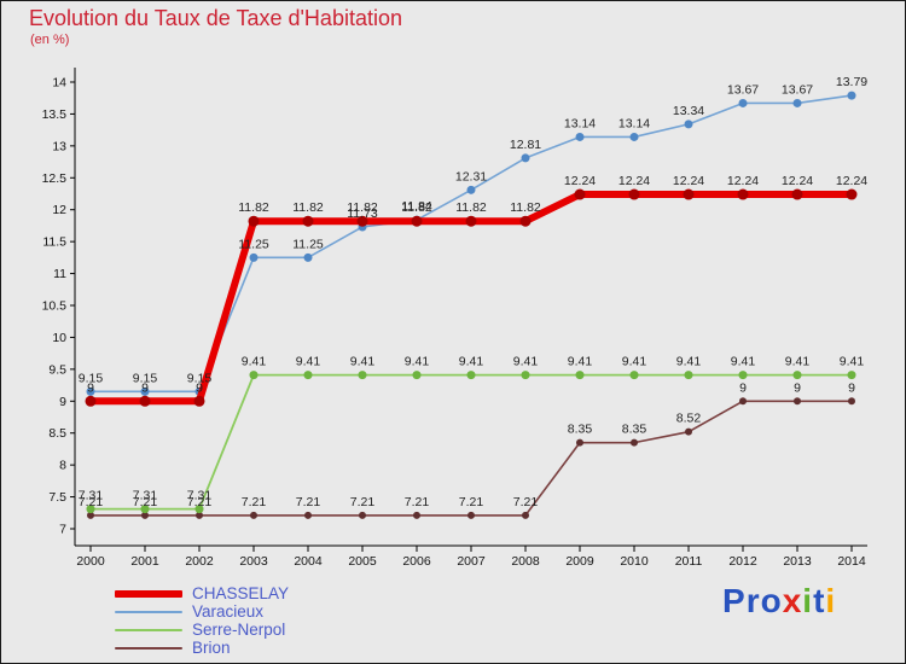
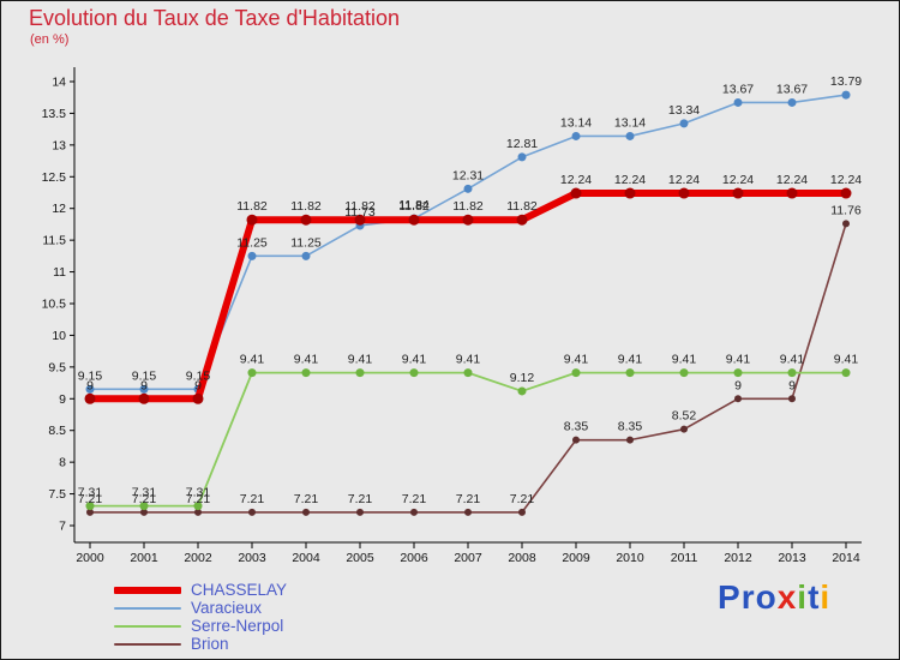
Serre-Nerpol/2008: 9.41 -> 9.12
Brion/2014: 9 -> 11.76
